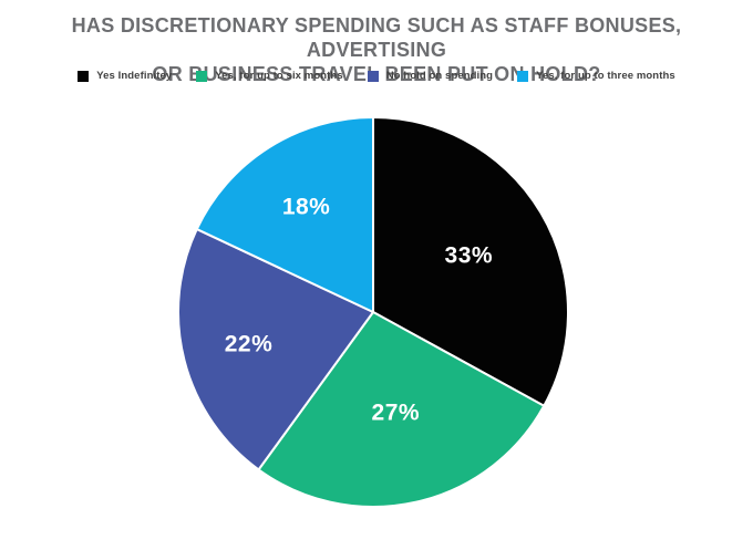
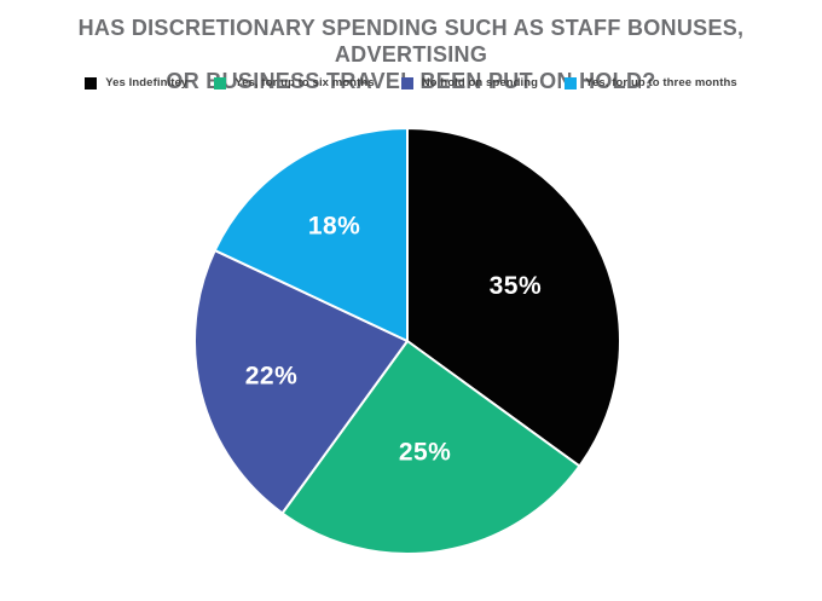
Yes Indefinitey: 33% -> 35%
Yes, for up to six months: 27% -> 25%
